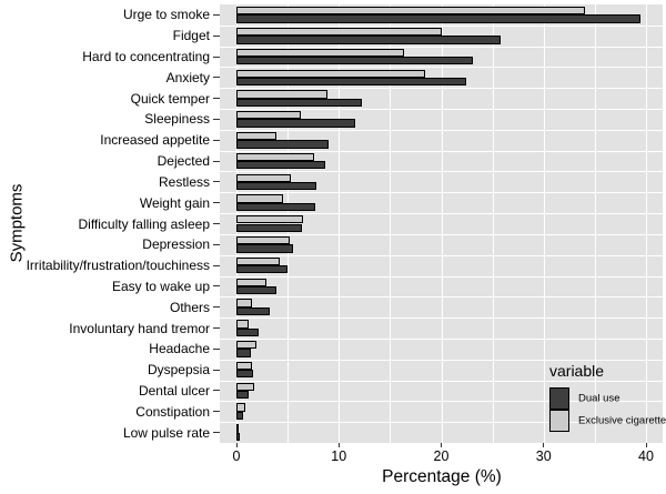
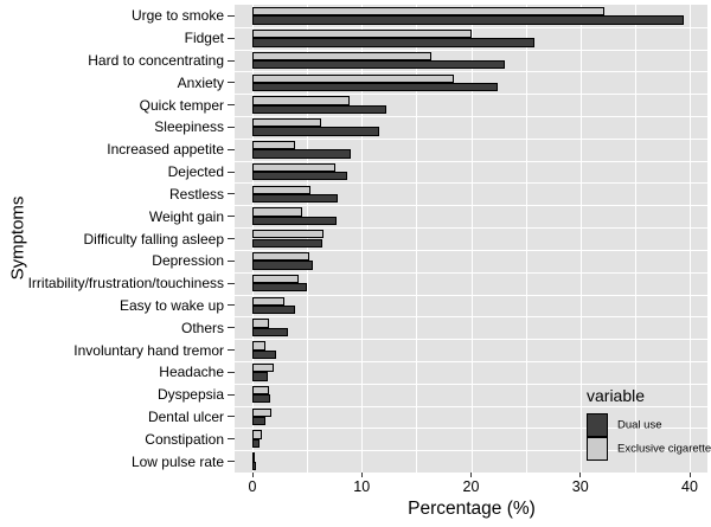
Exclusive cigarette/Urge to smoke: 34 -> 32
